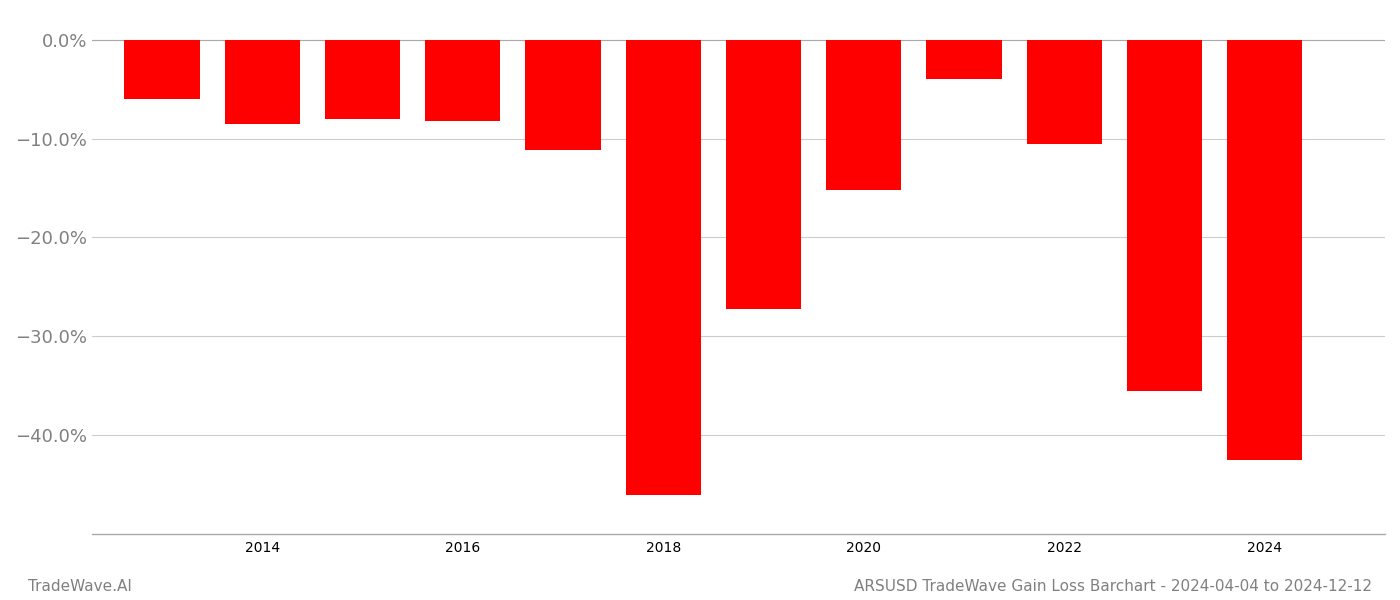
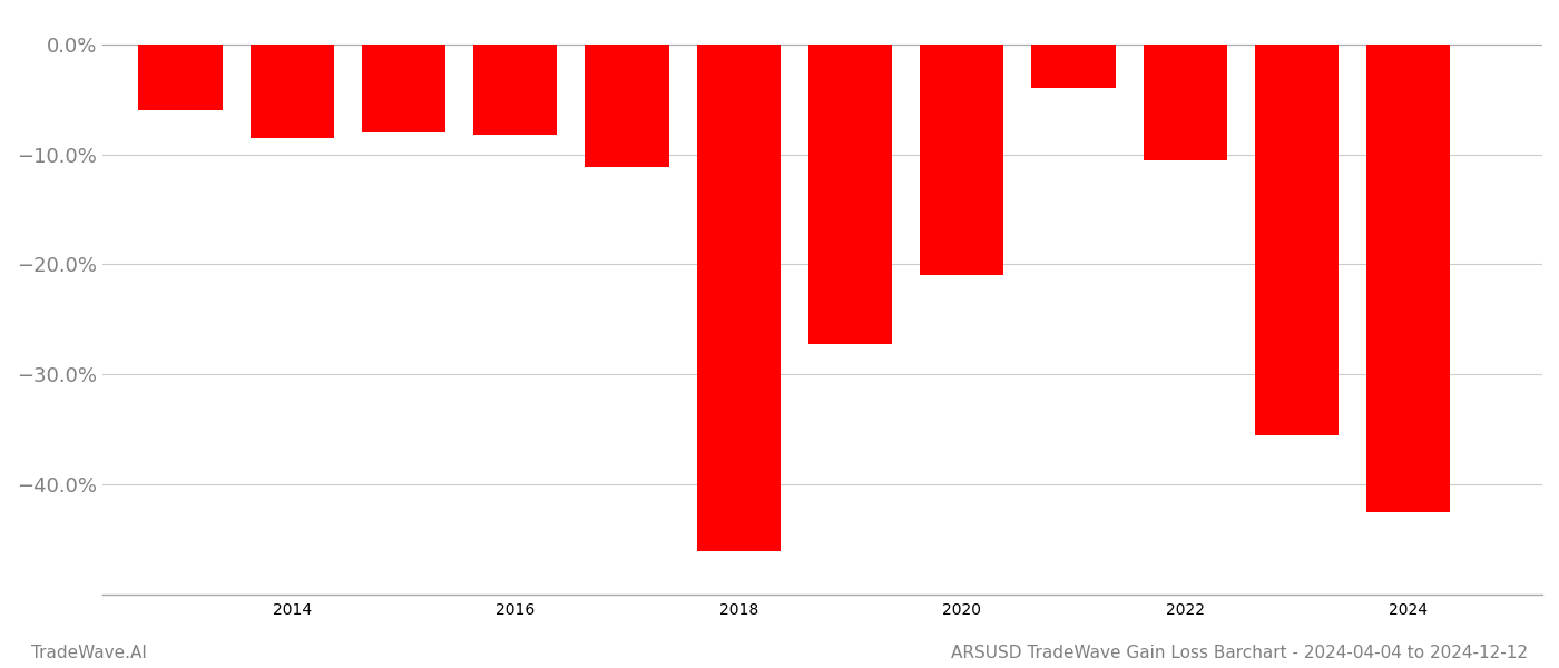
2020: -15.2% -> -21.0%
